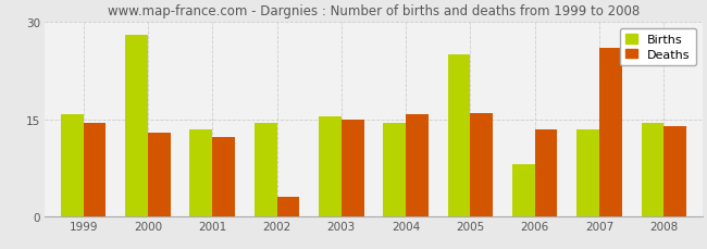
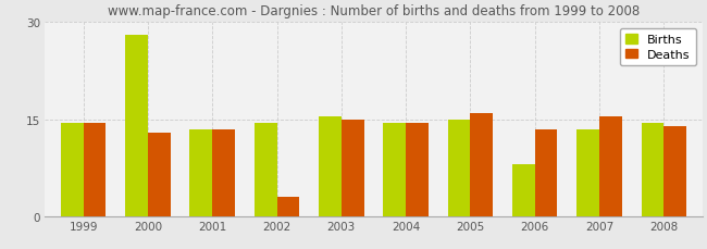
Births/1999: 15.8 -> 14.5
Deaths/2001: 12.2 -> 13.5
Deaths/2004: 15.8 -> 14.5
Births/2005: 25.0 -> 15.0
Deaths/2007: 26.0 -> 15.5
